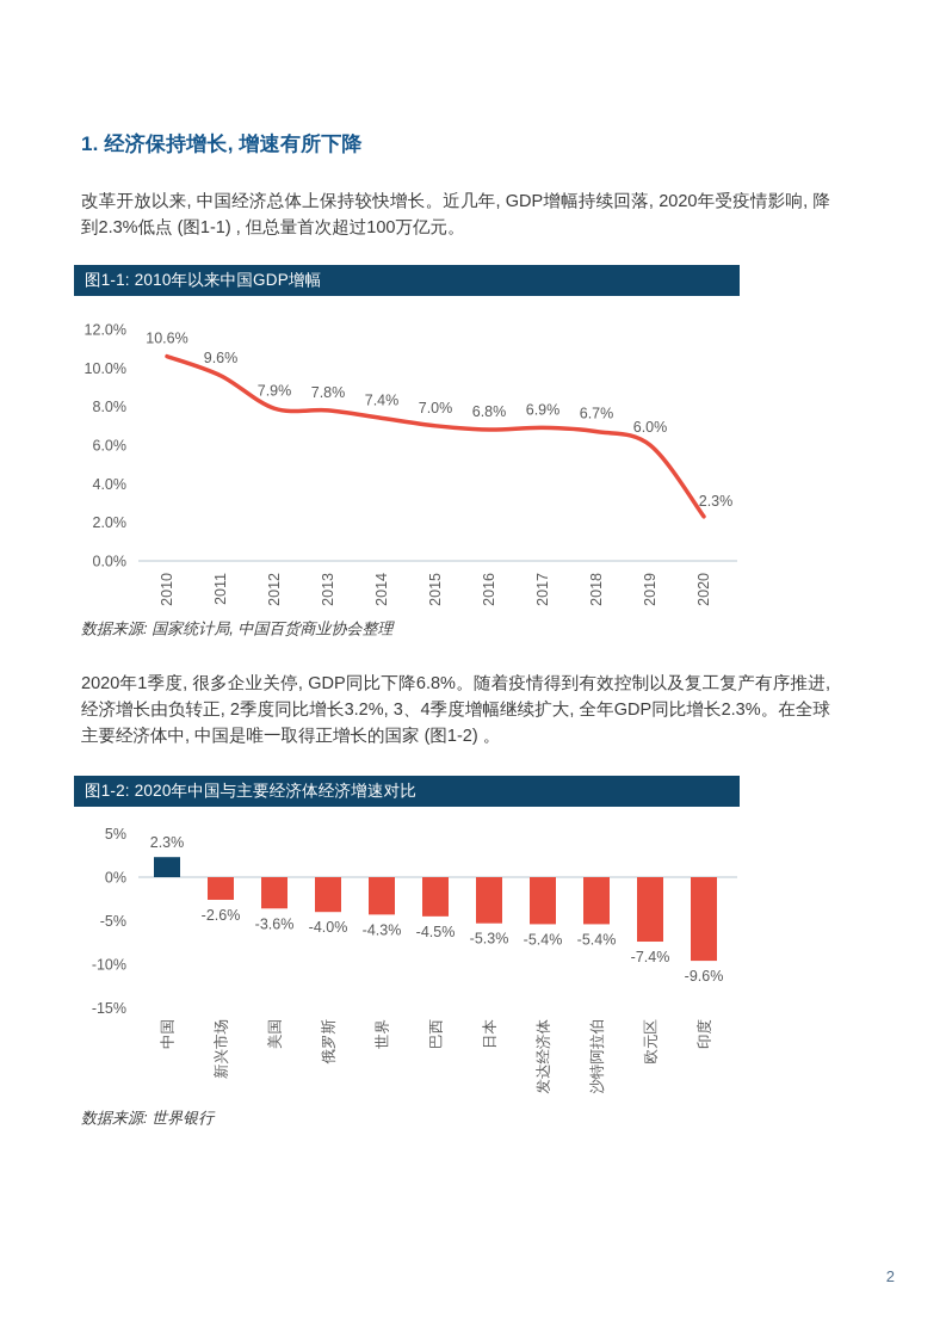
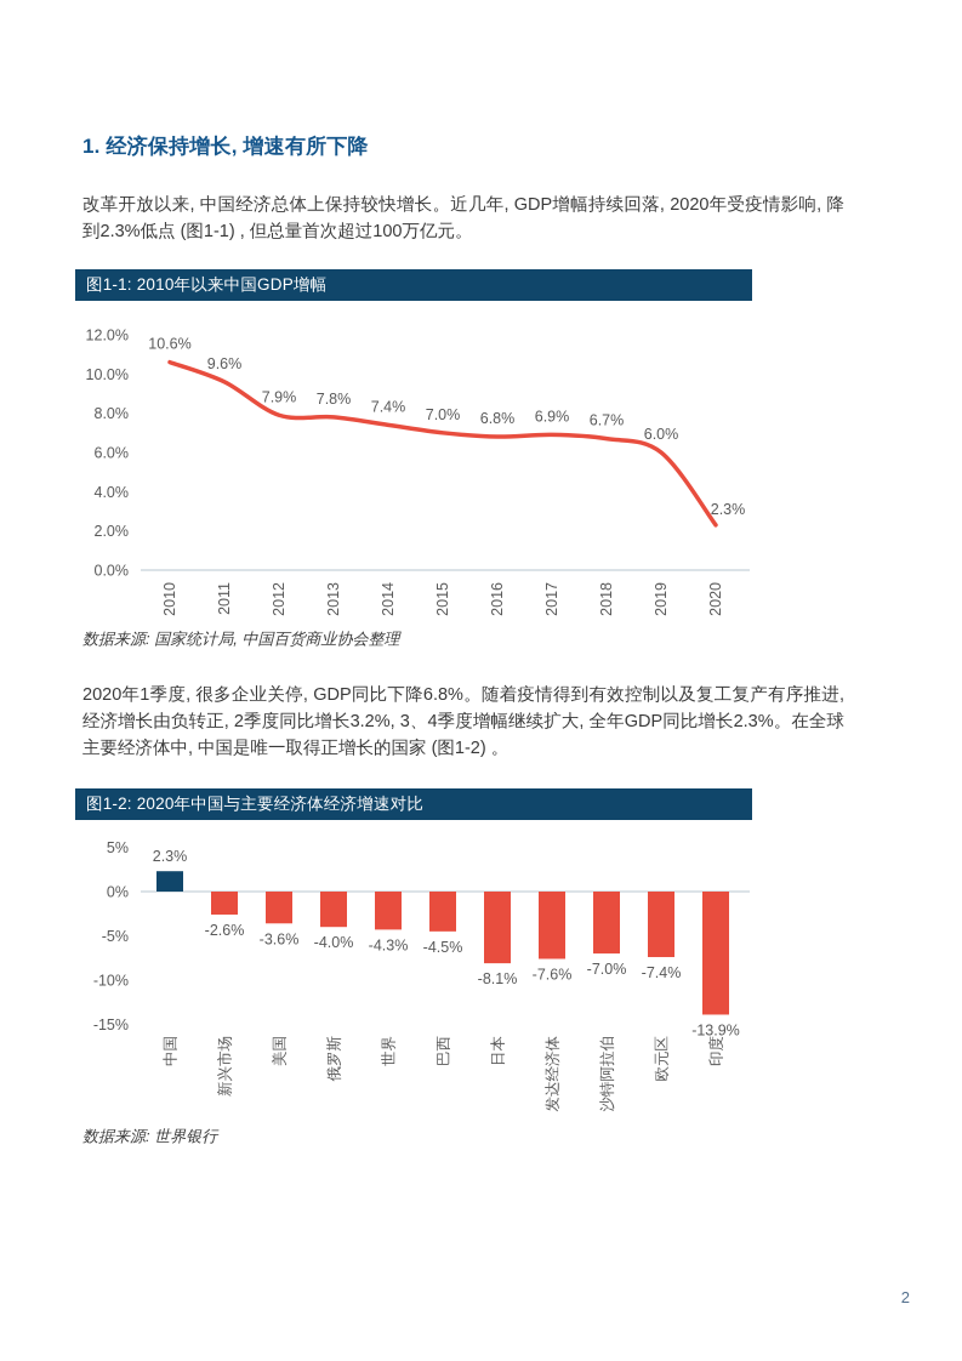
图1-2: 2020年中国与主要经济体经济增速对比/日本: -5.3% -> -8.1%
图1-2: 2020年中国与主要经济体经济增速对比/发达经济体: -5.4% -> -7.6%
图1-2: 2020年中国与主要经济体经济增速对比/沙特阿拉伯: -5.4% -> -7.0%
图1-2: 2020年中国与主要经济体经济增速对比/印度: -9.6% -> -13.9%
